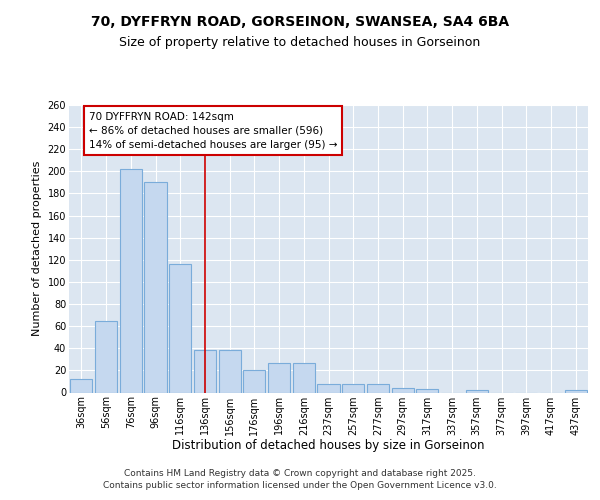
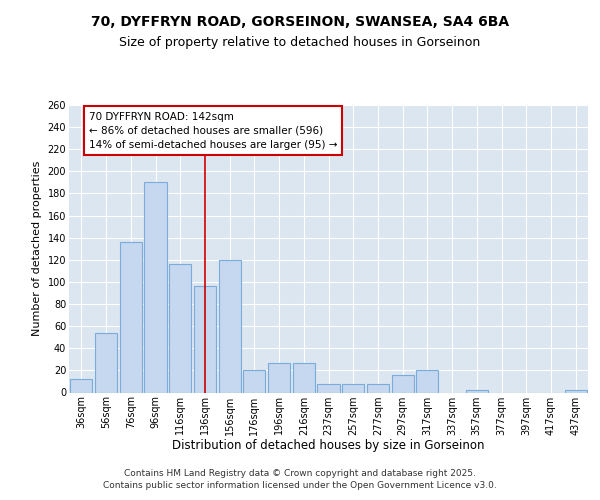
56sqm: 65 -> 54
76sqm: 202 -> 136
136sqm: 38 -> 96
156sqm: 38 -> 120
297sqm: 4 -> 16
317sqm: 3 -> 20
